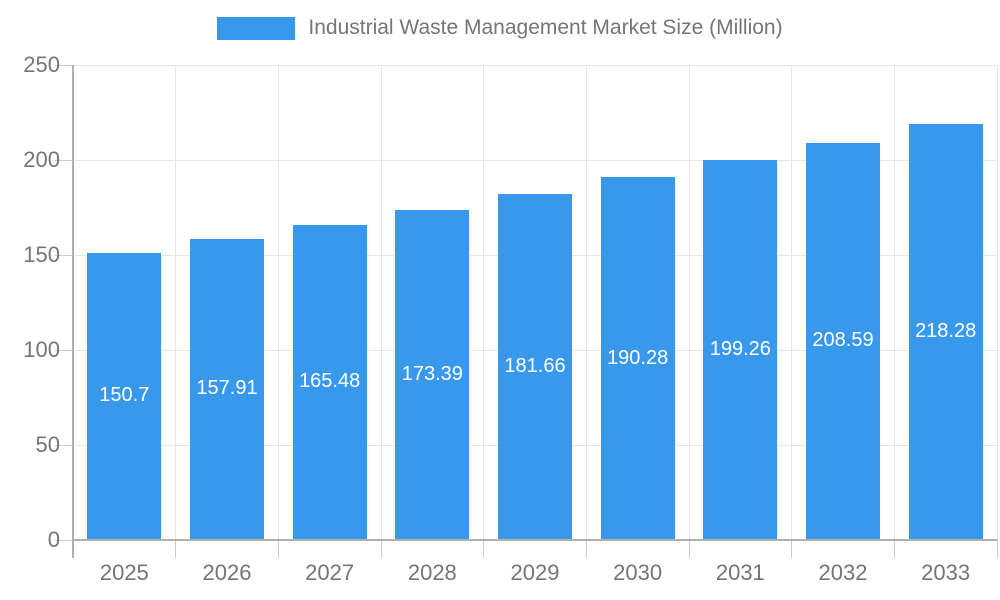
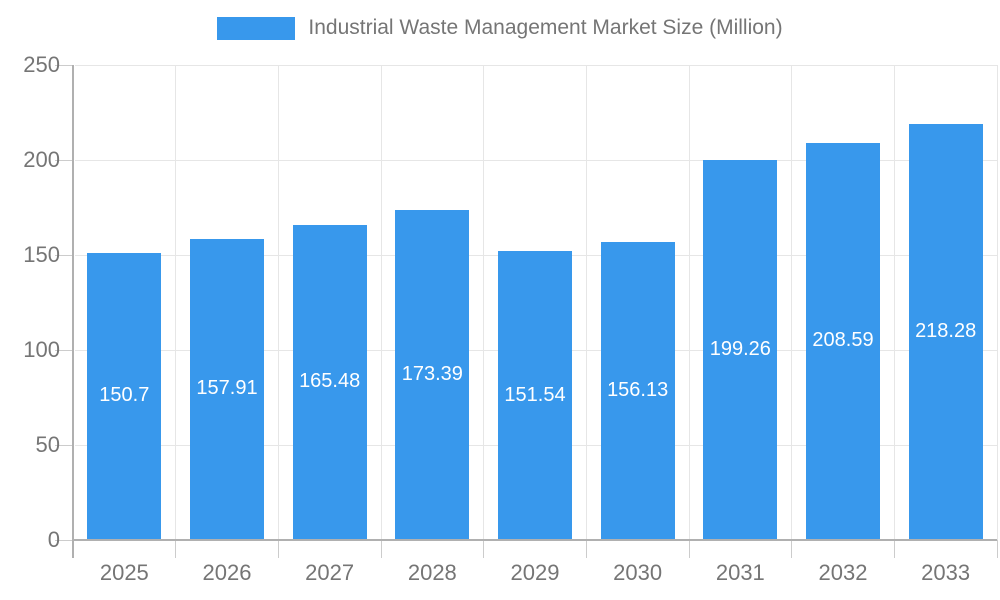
2029: 181.66 -> 151.54
2030: 190.28 -> 156.13
